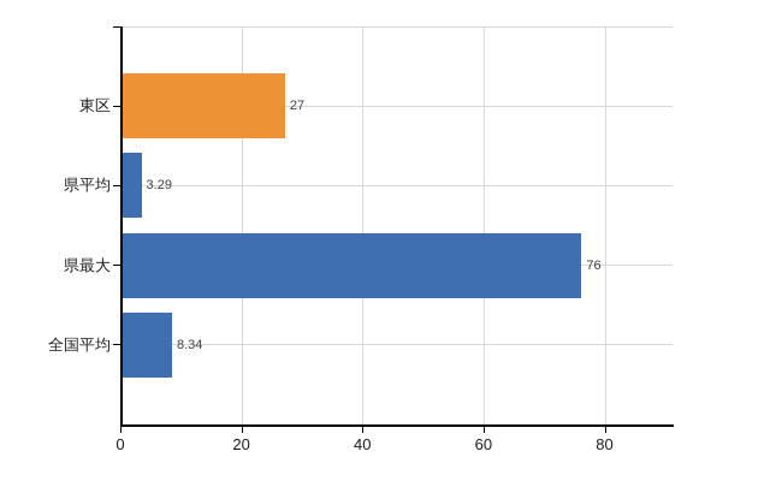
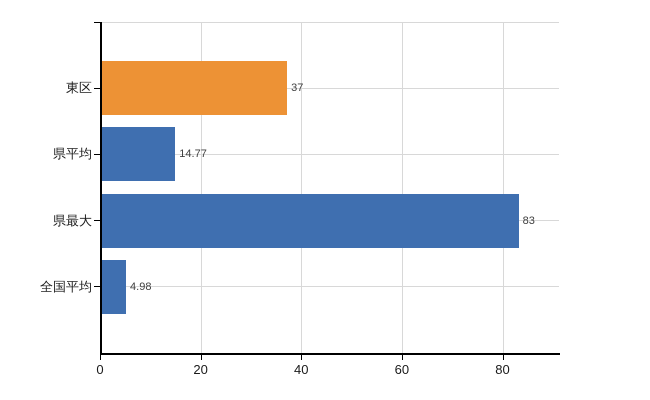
東区: 27 -> 37
県平均: 3.29 -> 14.77
県最大: 76 -> 83
全国平均: 8.34 -> 4.98
